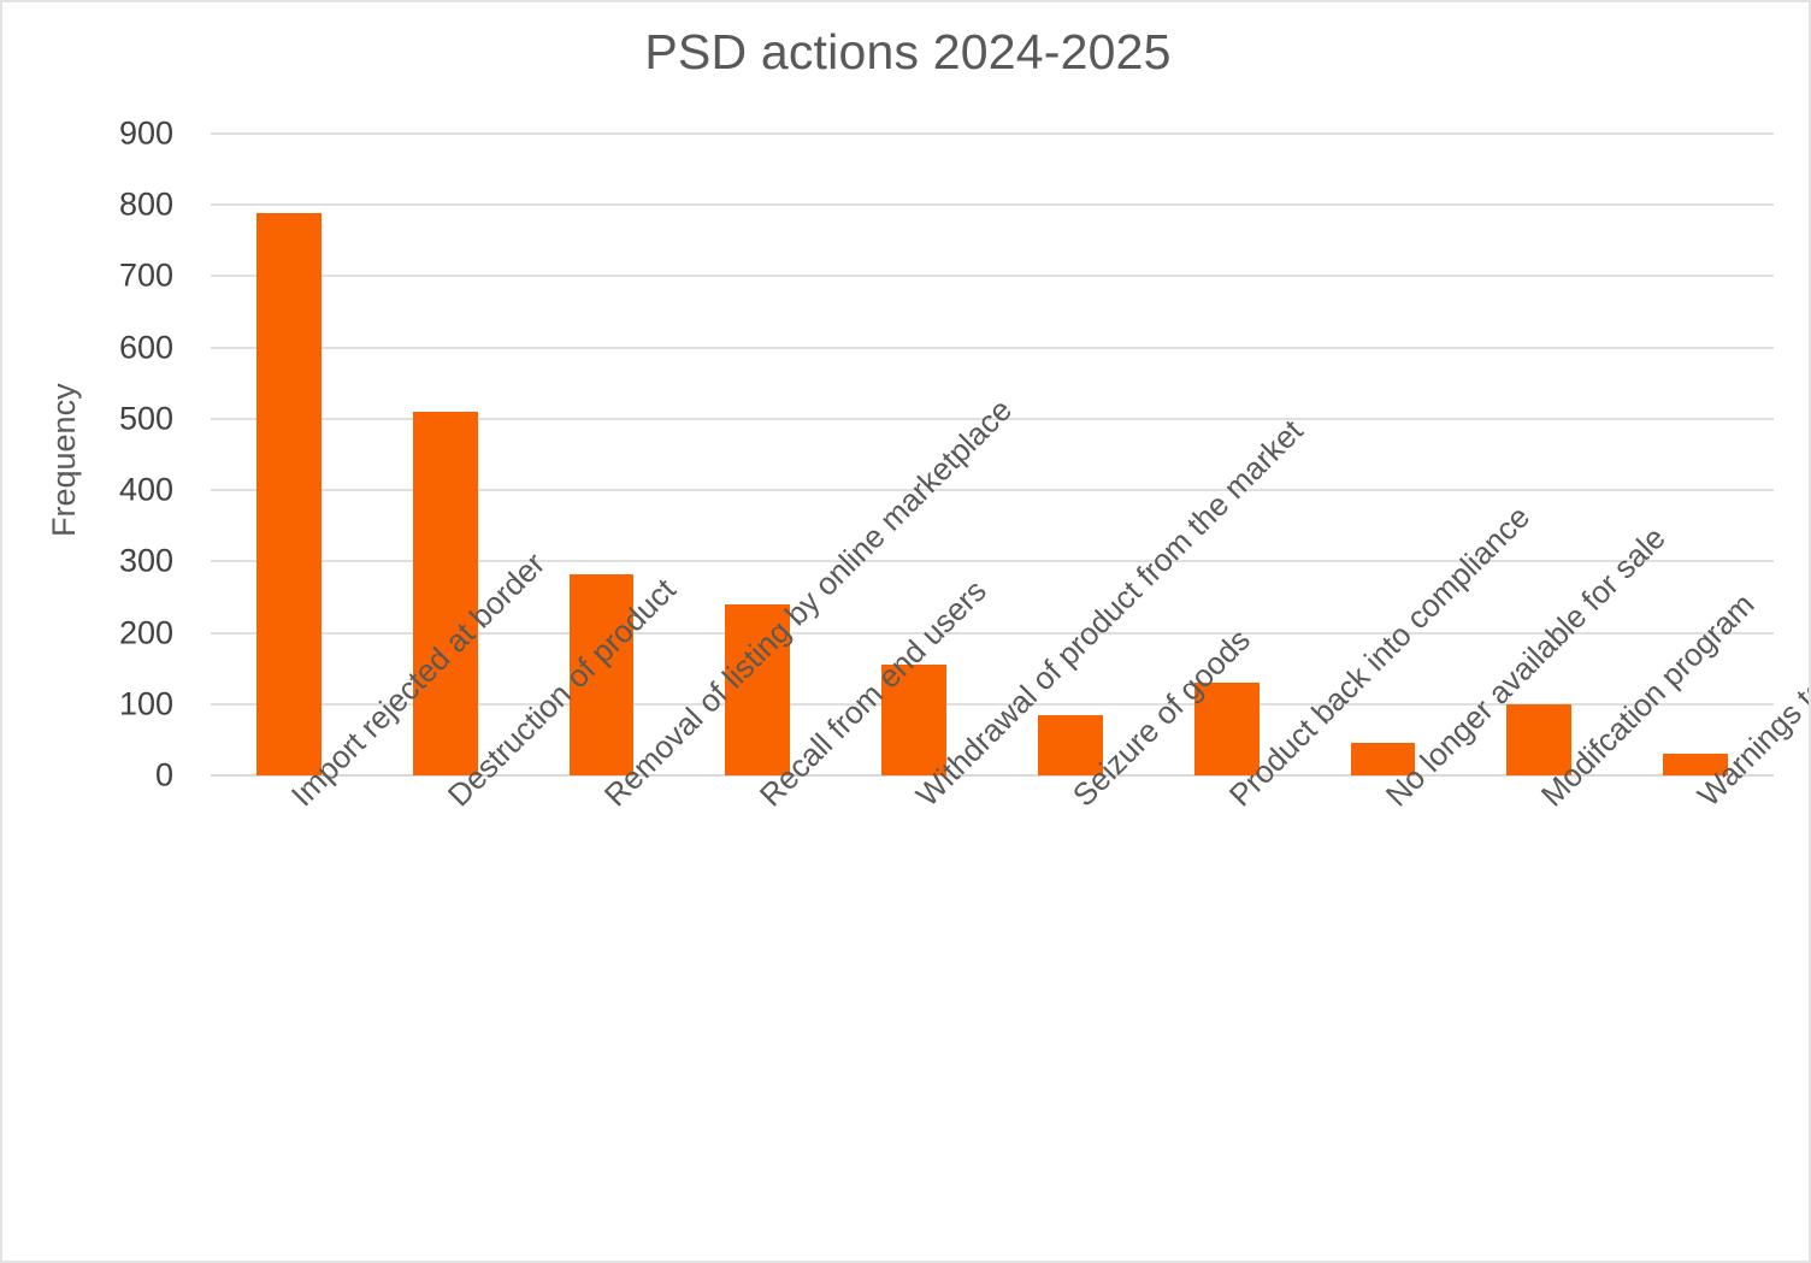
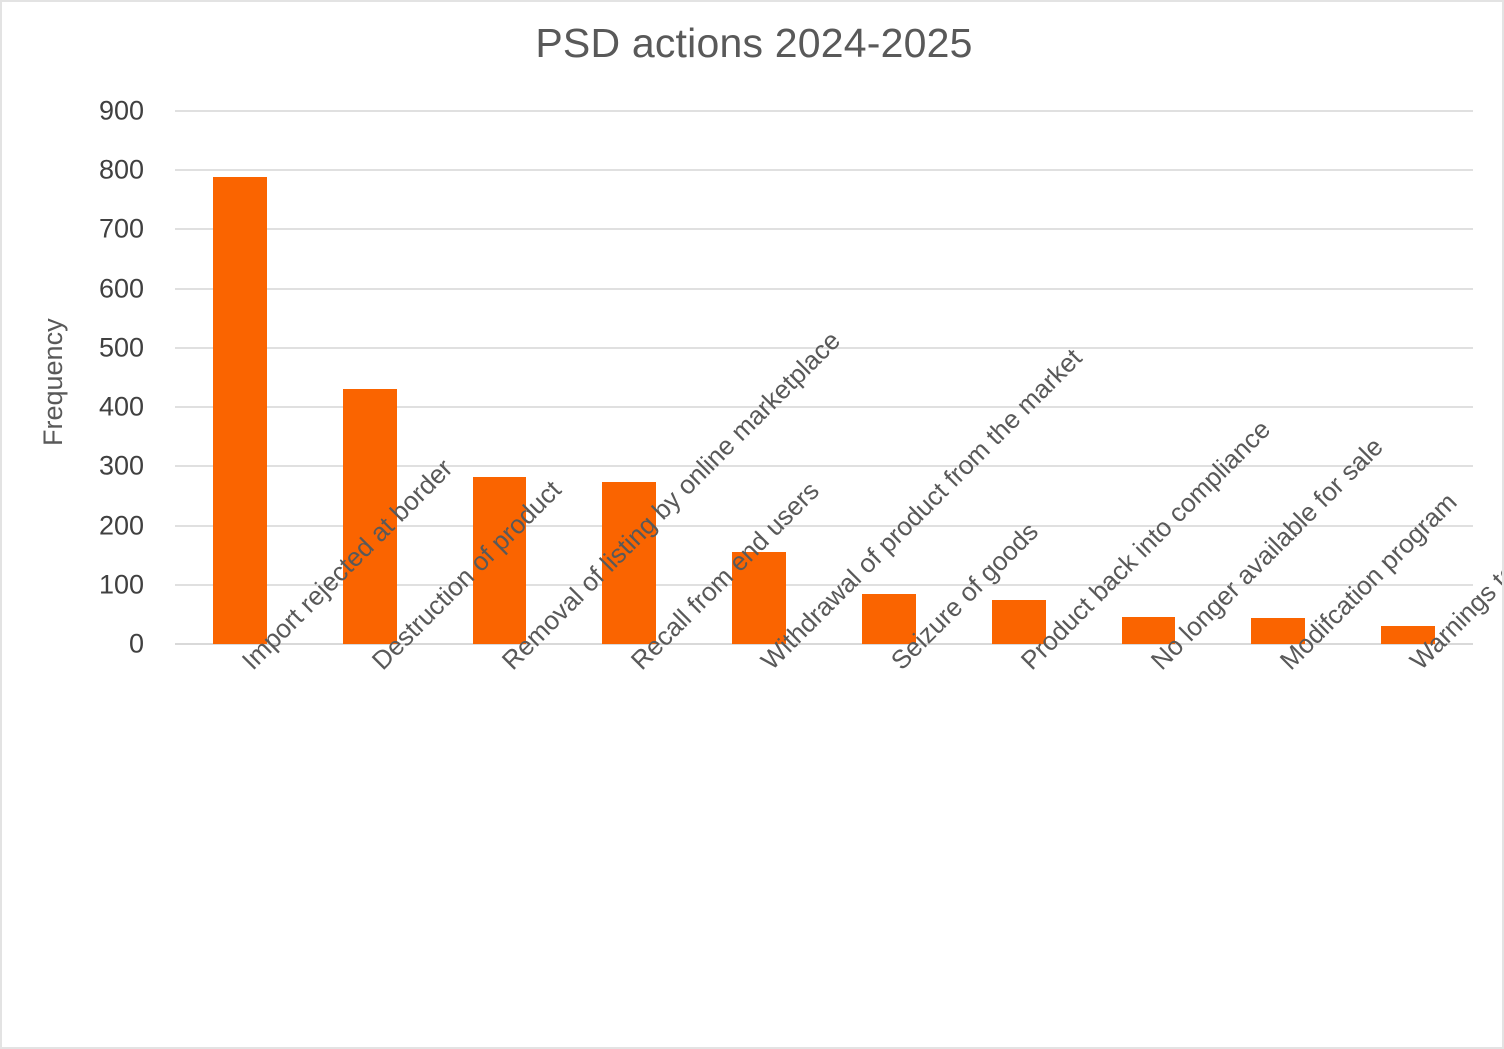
Destruction of product: 510 -> 430
Recall from end users: 240 -> 270
Product back into compliance: 130 -> 80
Modifcation program: 100 -> 40
